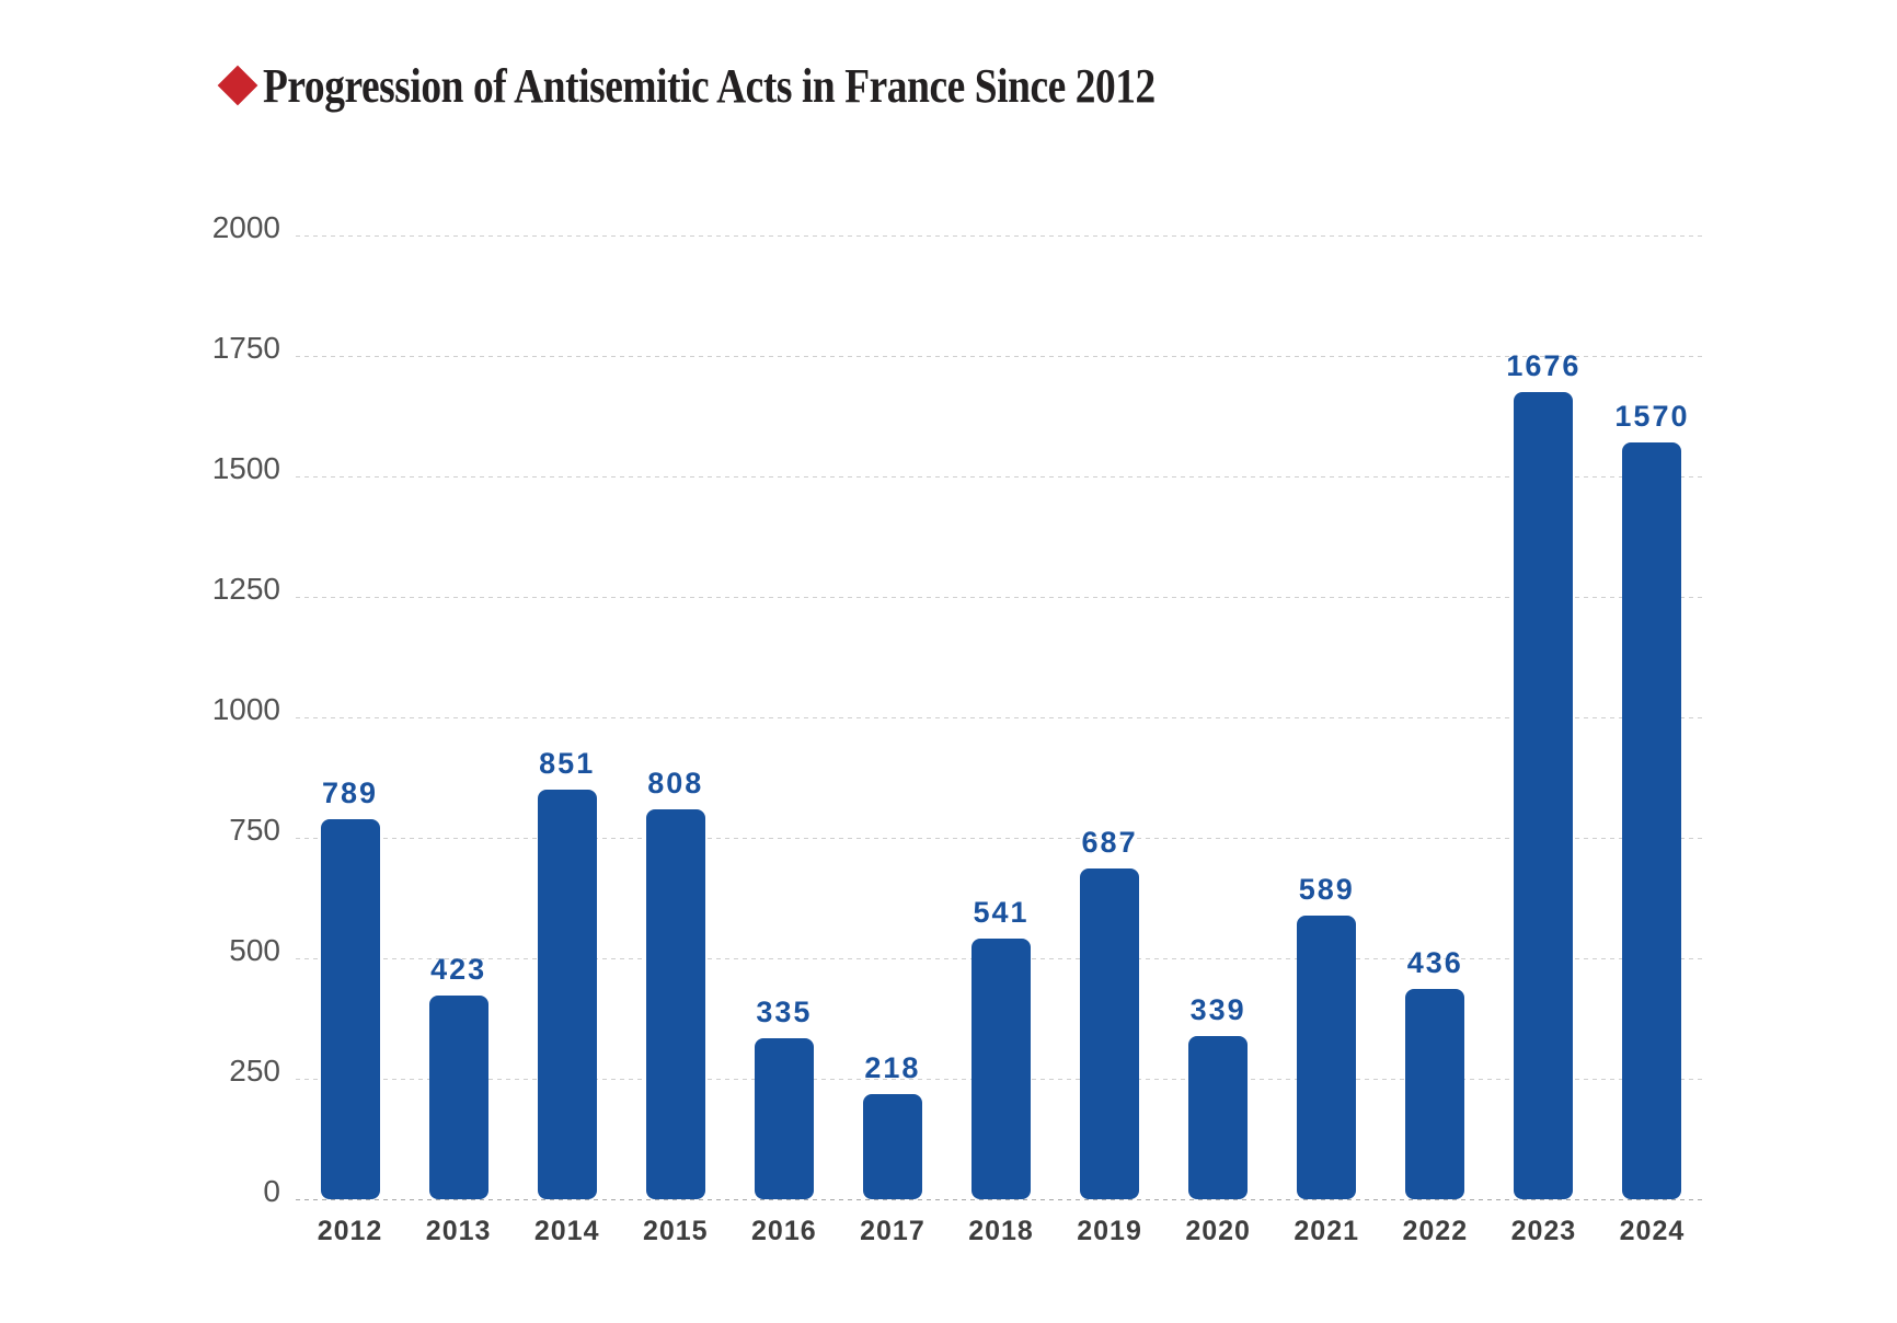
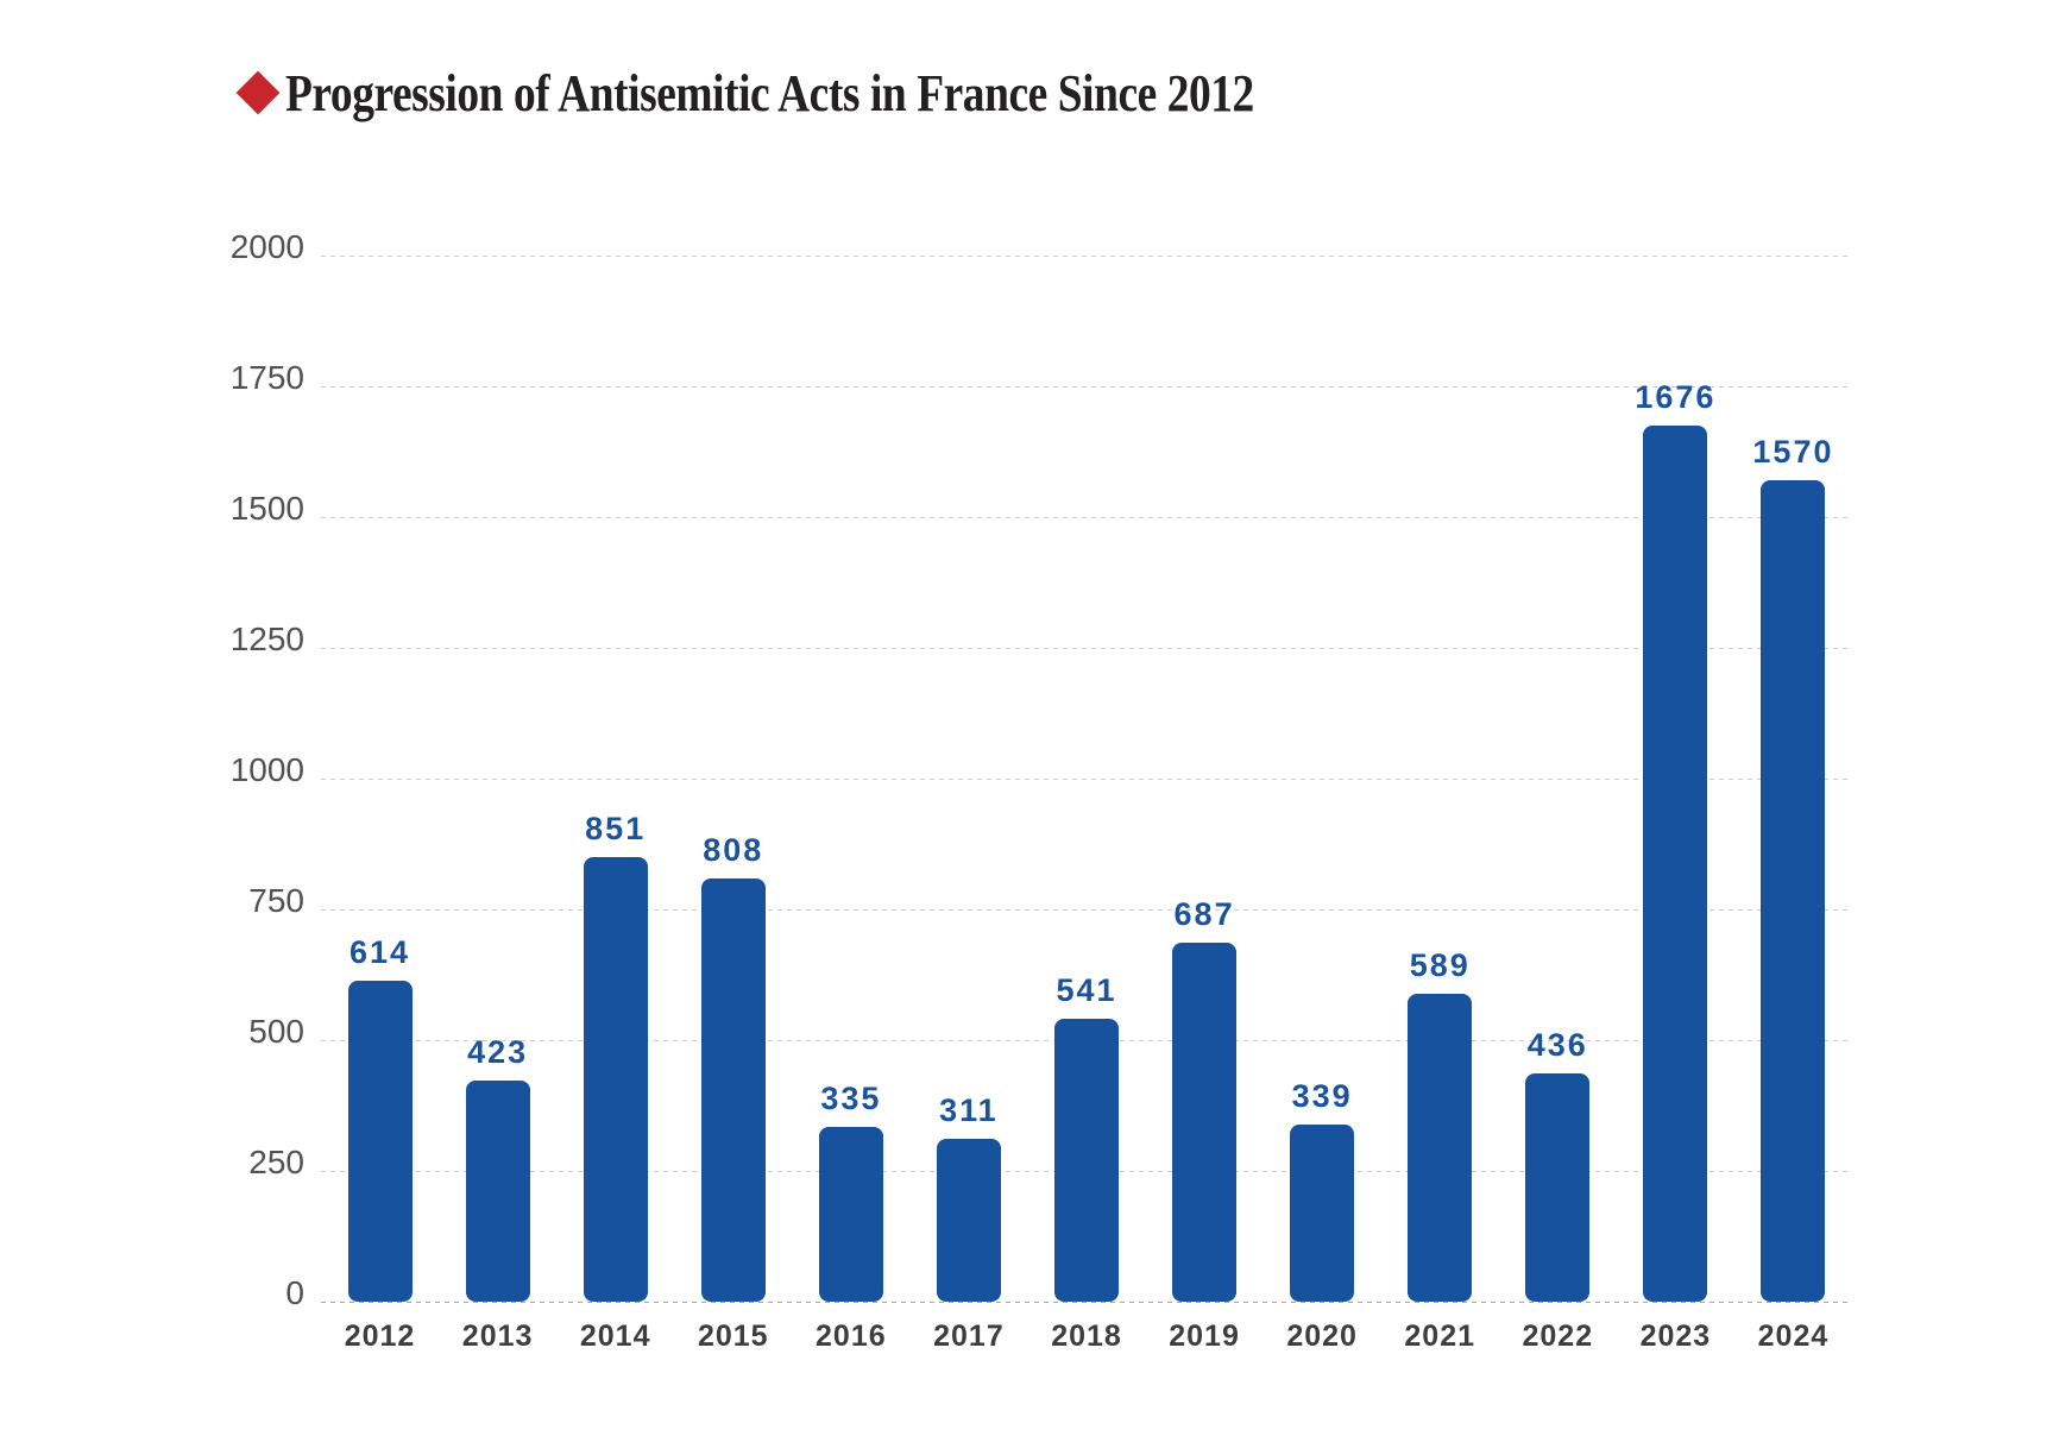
2012: 789 -> 614
2017: 218 -> 311
